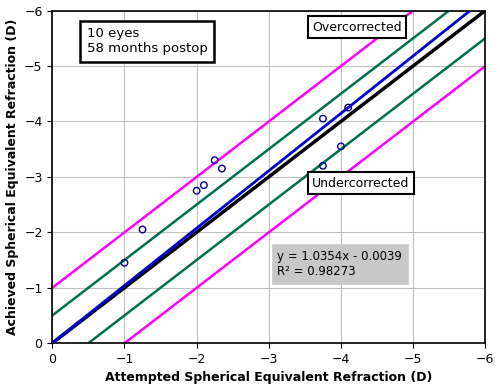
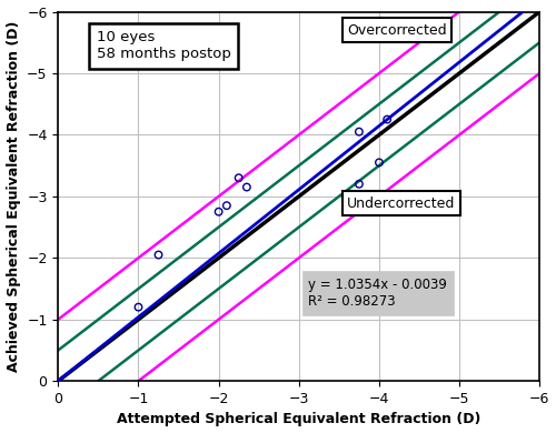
−1: -1.45 -> -1.20
